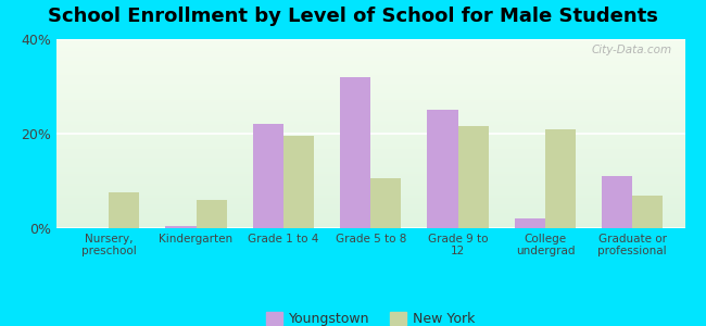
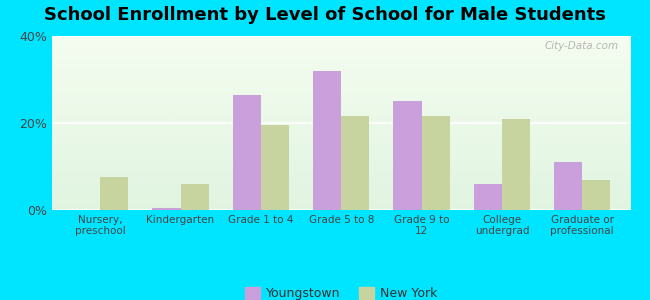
Youngstown/Grade 1 to 4: 22.0% -> 26.5%
New York/Grade 5 to 8: 10.5% -> 21.5%
Youngstown/College undergrad: 2.0% -> 6.0%
